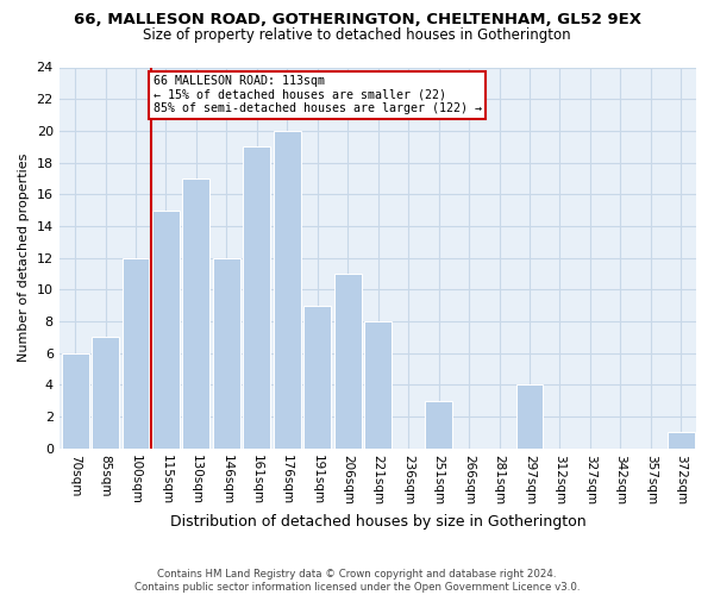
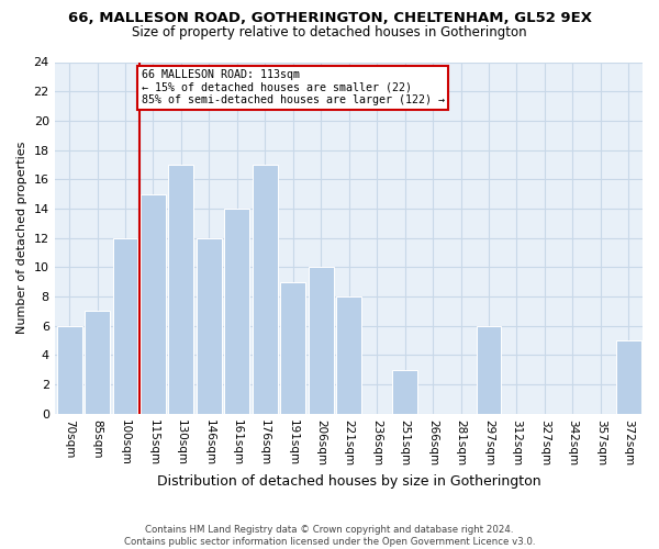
161sqm: 19 -> 14
176sqm: 20 -> 17
206sqm: 11 -> 10
297sqm: 4 -> 6
372sqm: 1 -> 5
